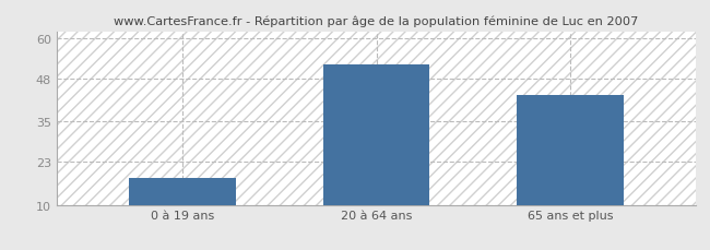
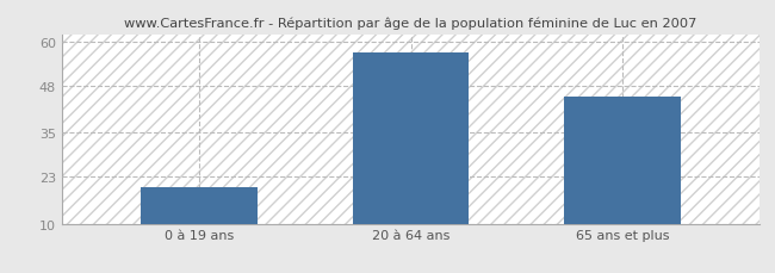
0 à 19 ans: 18 -> 20
20 à 64 ans: 52 -> 57
65 ans et plus: 43 -> 45
